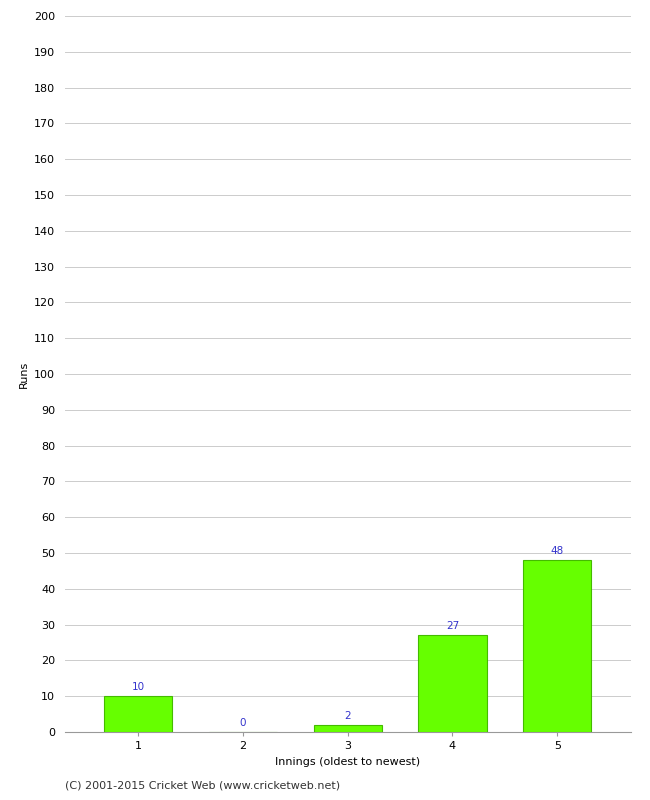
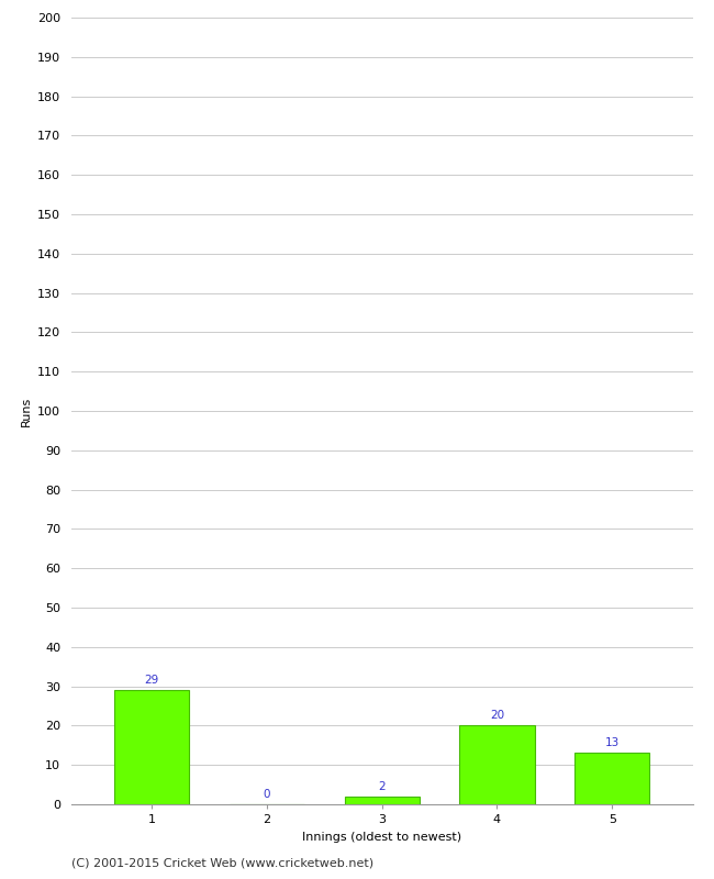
1: 10 -> 29
4: 27 -> 20
5: 48 -> 13
